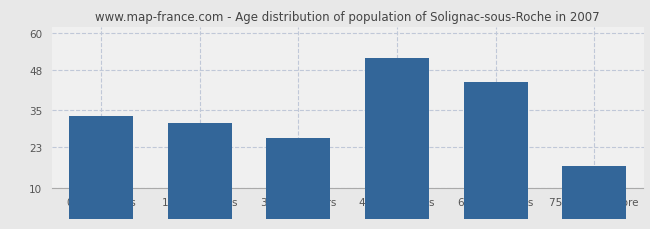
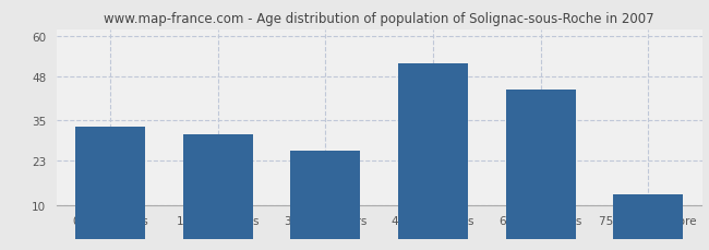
75 years or more: 17 -> 13
